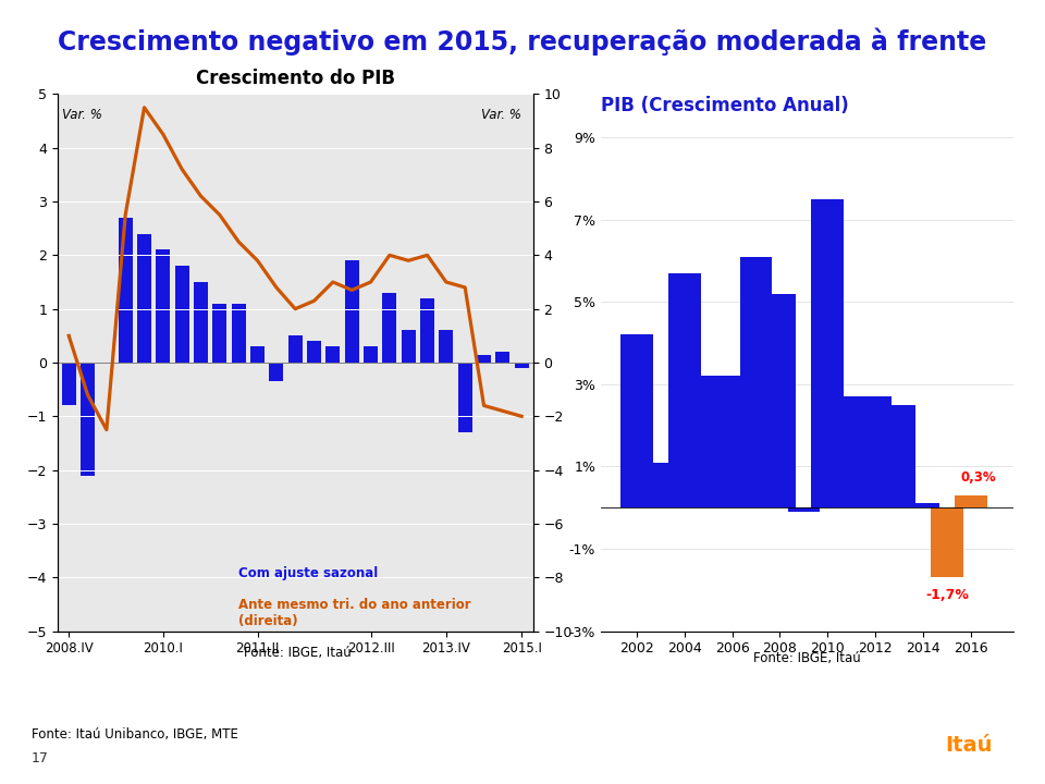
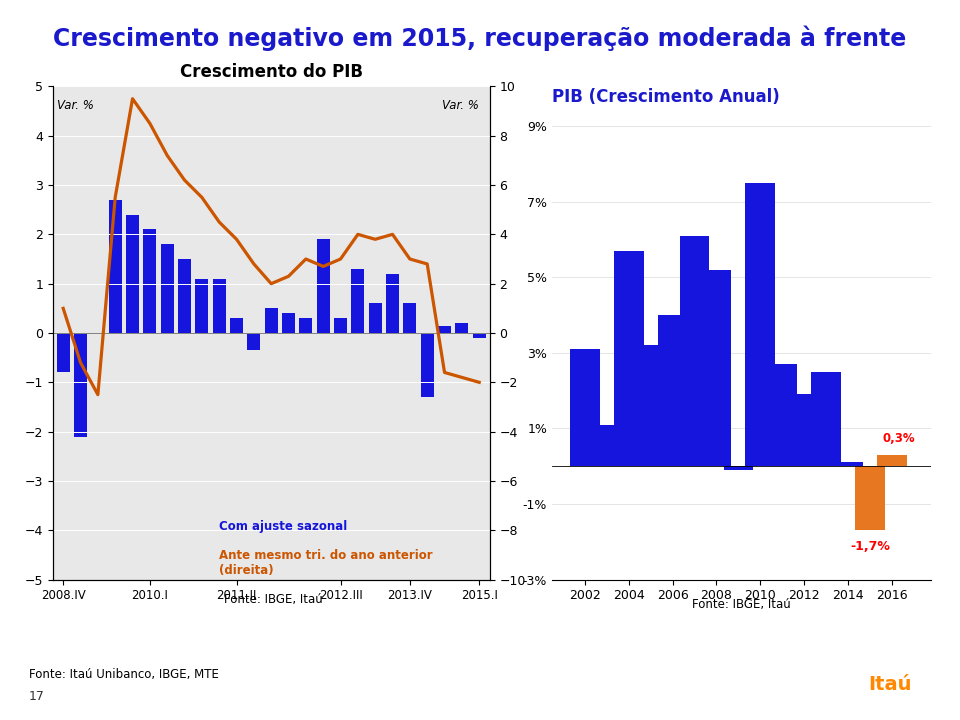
2002: 4.2% -> 3.1%
2006: 3.2% -> 4.0%
2012: 2.7% -> 1.9%
